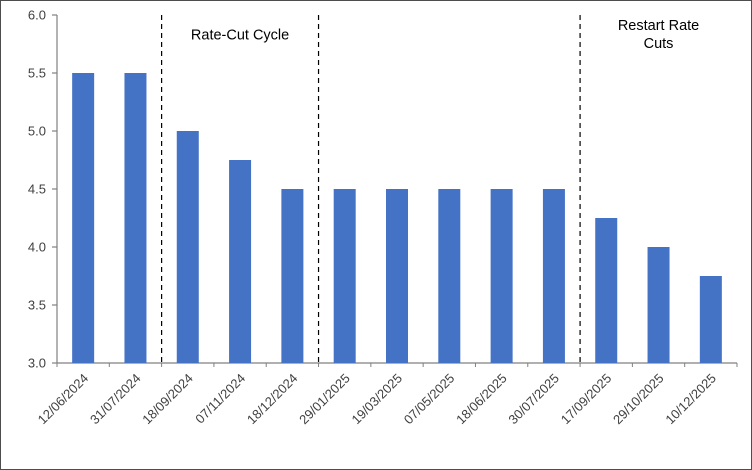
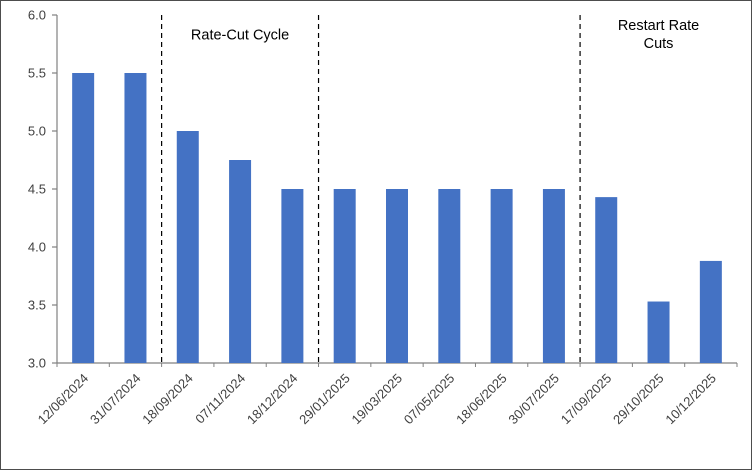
17/09/2025: 4.25 -> 4.43
29/10/2025: 4.00 -> 3.53
10/12/2025: 3.75 -> 3.88
